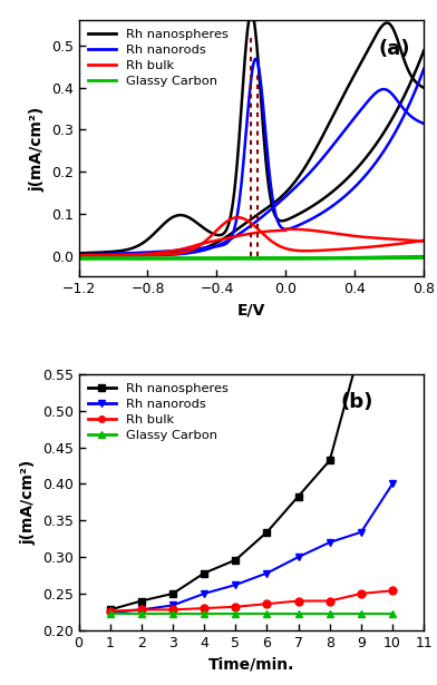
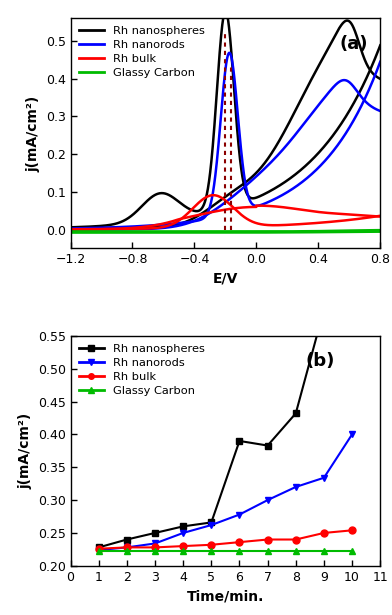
Rh nanospheres/4: 0.278 -> 0.260
Rh nanospheres/5: 0.296 -> 0.266
Rh nanospheres/6: 0.334 -> 0.390
